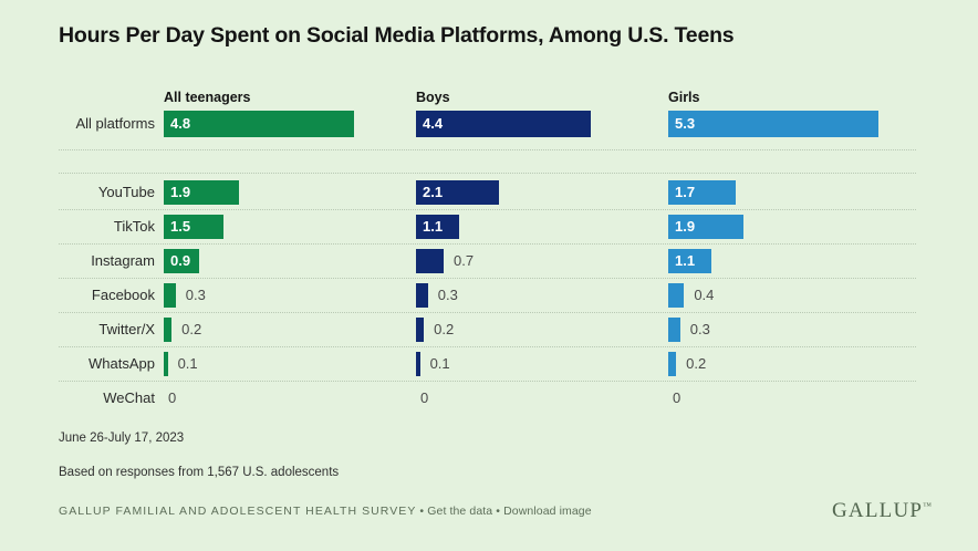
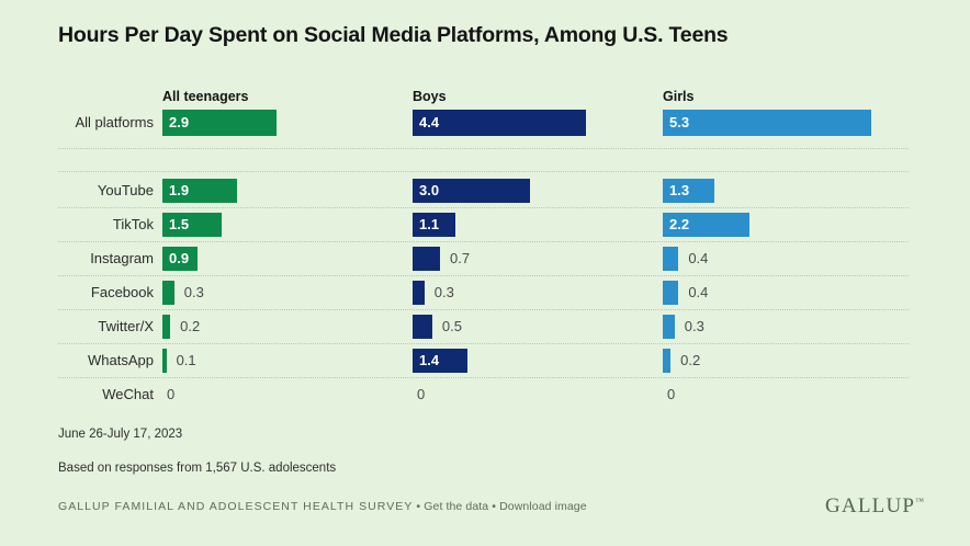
All teenagers/All platforms: 4.8 -> 2.9
Boys/YouTube: 2.1 -> 3.0
Girls/YouTube: 1.7 -> 1.3
Girls/TikTok: 1.9 -> 2.2
Girls/Instagram: 1.1 -> 0.4
Boys/Twitter/X: 0.2 -> 0.5
Boys/WhatsApp: 0.1 -> 1.4
